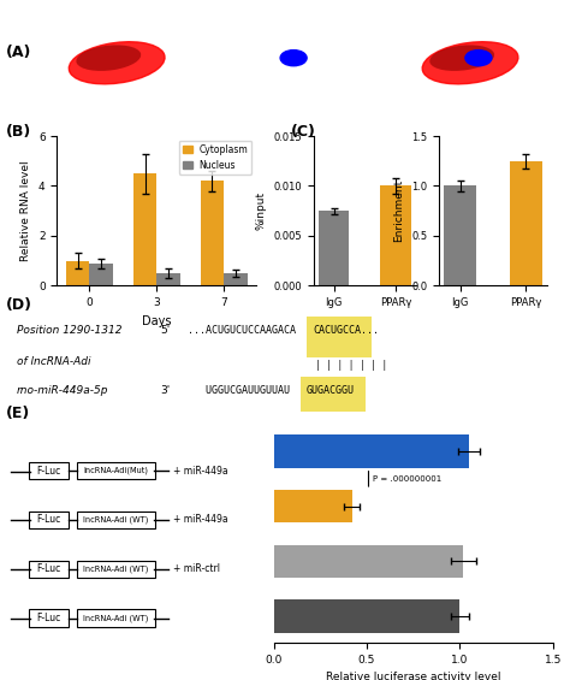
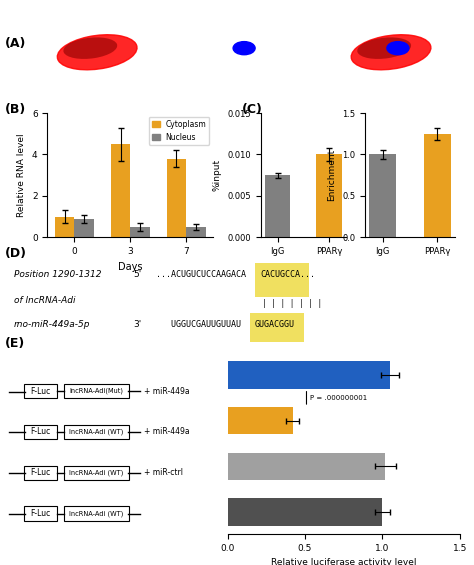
Cytoplasm/7: 4.2 -> 3.8
